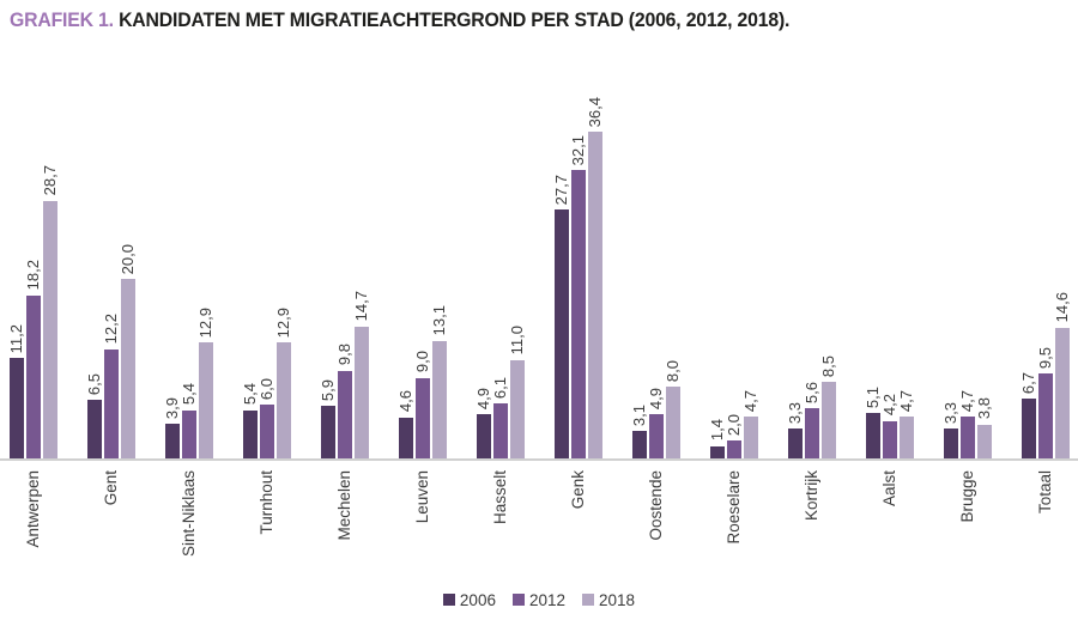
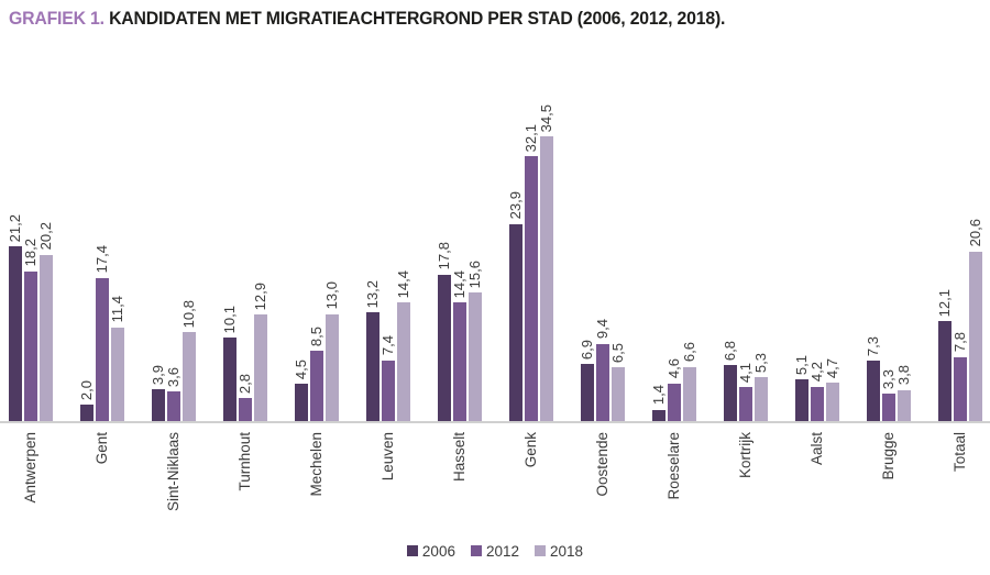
2006/Antwerpen: 11,2 -> 21,2
2018/Antwerpen: 28,7 -> 20,2
2006/Gent: 6,5 -> 2,0
2012/Gent: 12,2 -> 17,4
2018/Gent: 20,0 -> 11,4
2012/Sint-Niklaas: 5,4 -> 3,6
2018/Sint-Niklaas: 12,9 -> 10,8
2006/Turnhout: 5,4 -> 10,1
2012/Turnhout: 6,0 -> 2,8
2006/Mechelen: 5,9 -> 4,5
2012/Mechelen: 9,8 -> 8,5
2018/Mechelen: 14,7 -> 13,0
2006/Leuven: 4,6 -> 13,2
2012/Leuven: 9,0 -> 7,4
2018/Leuven: 13,1 -> 14,4
2006/Hasselt: 4,9 -> 17,8
2012/Hasselt: 6,1 -> 14,4
2018/Hasselt: 11,0 -> 15,6
2006/Genk: 27,7 -> 23,9
2018/Genk: 36,4 -> 34,5
2006/Oostende: 3,1 -> 6,9
2012/Oostende: 4,9 -> 9,4
2018/Oostende: 8,0 -> 6,5
2012/Roeselare: 2,0 -> 4,6
2018/Roeselare: 4,7 -> 6,6
2006/Kortrijk: 3,3 -> 6,8
2012/Kortrijk: 5,6 -> 4,1
2018/Kortrijk: 8,5 -> 5,3
2006/Brugge: 3,3 -> 7,3
2012/Brugge: 4,7 -> 3,3
2006/Totaal: 6,7 -> 12,1
2012/Totaal: 9,5 -> 7,8
2018/Totaal: 14,6 -> 20,6
